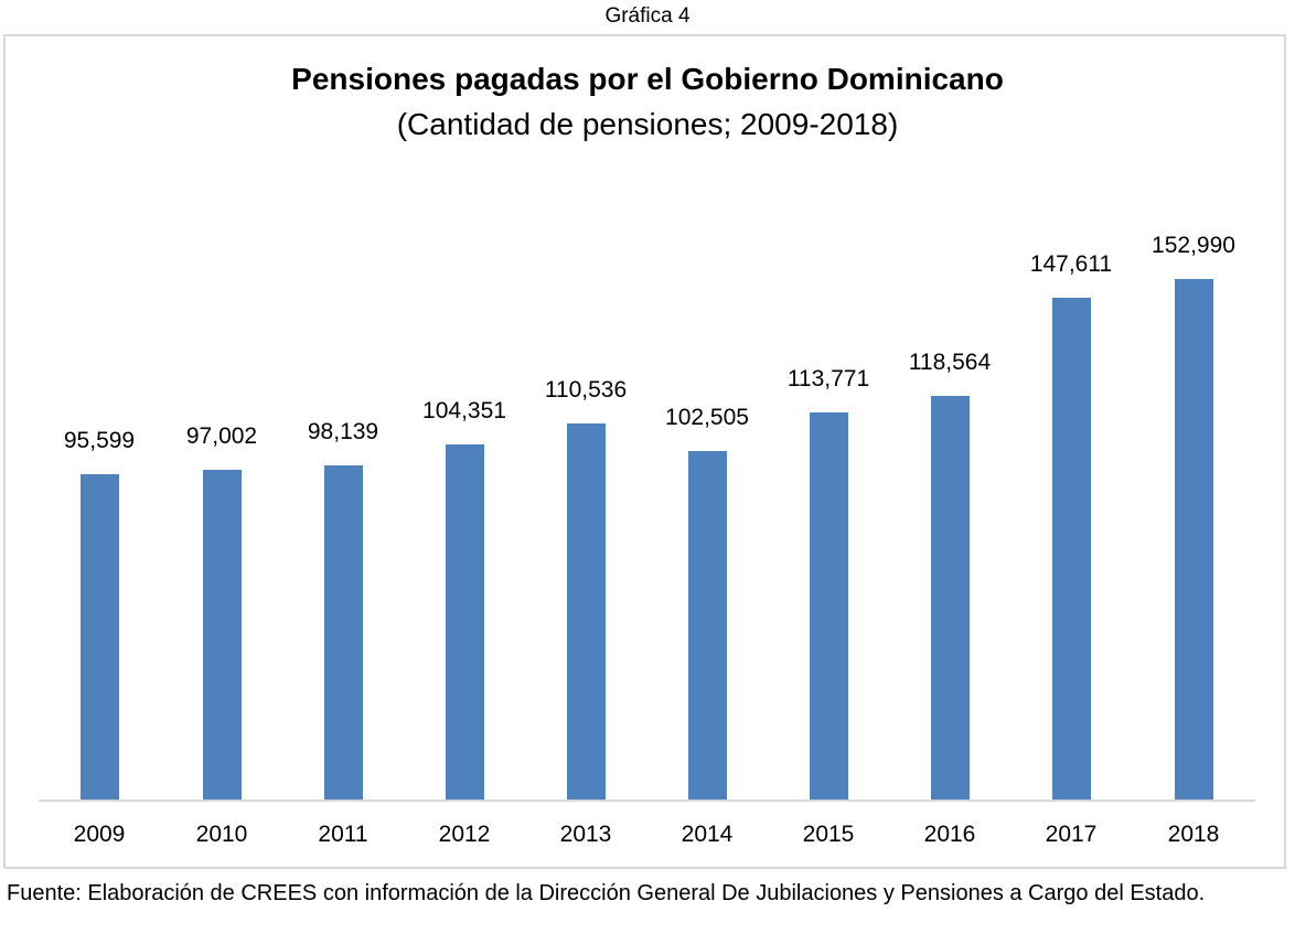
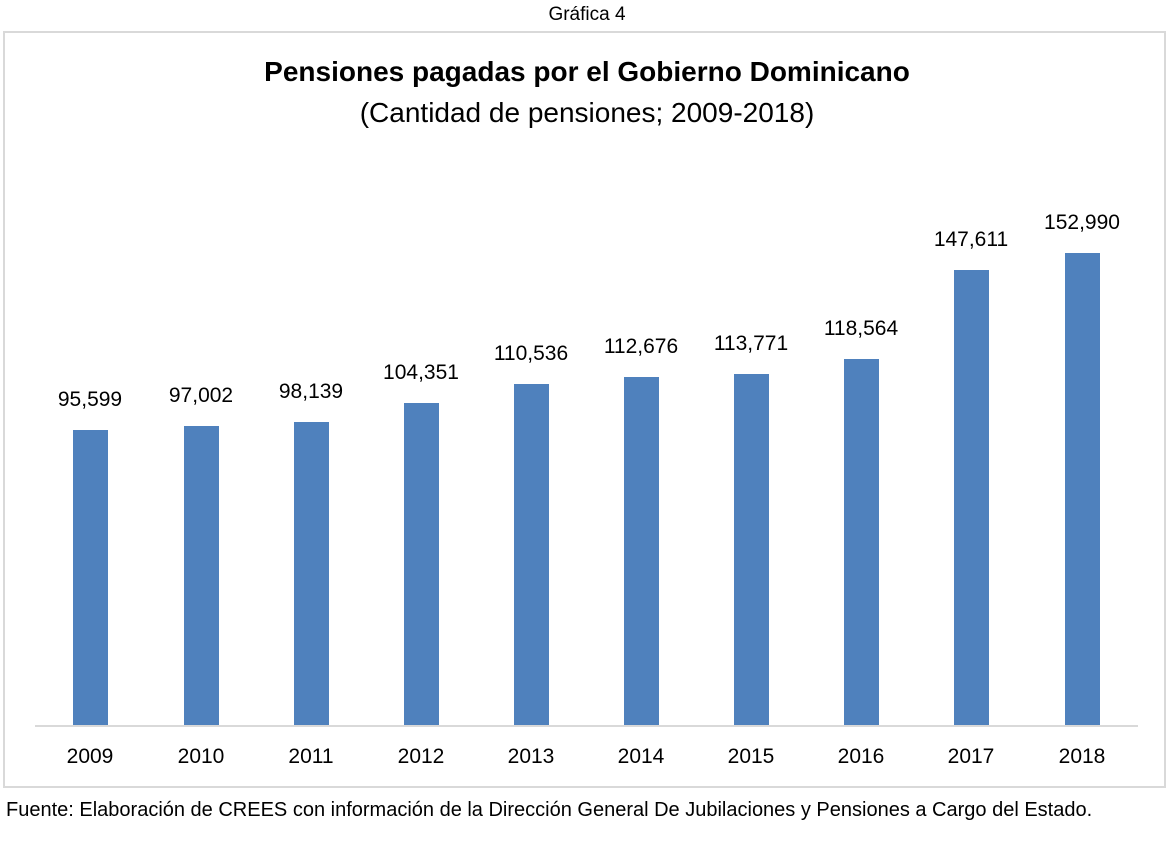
2014: 102,505 -> 112,676
